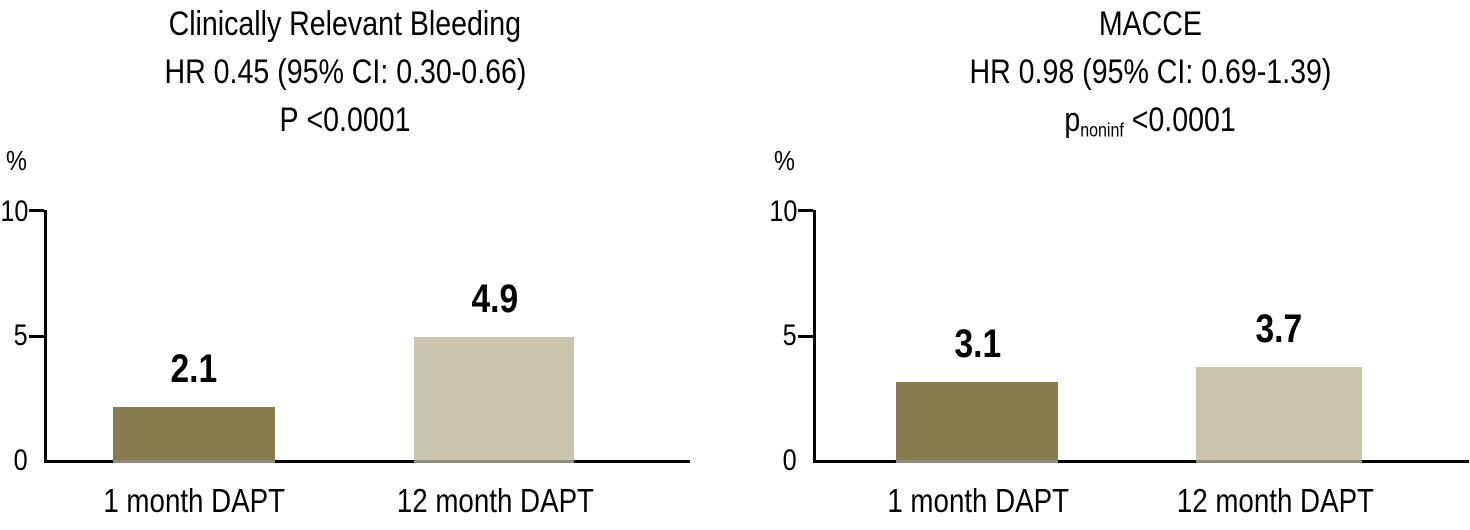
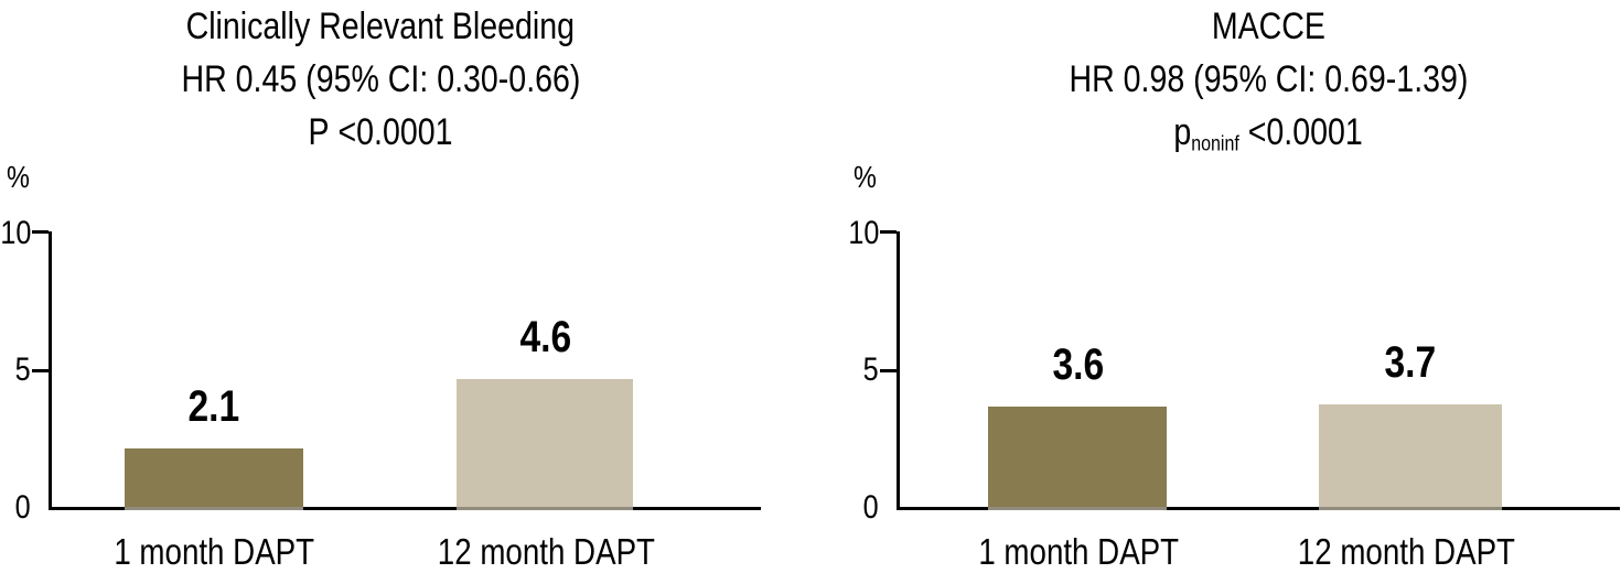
Clinically Relevant Bleeding/12 month DAPT: 4.9 -> 4.6
MACCE/1 month DAPT: 3.1 -> 3.6
